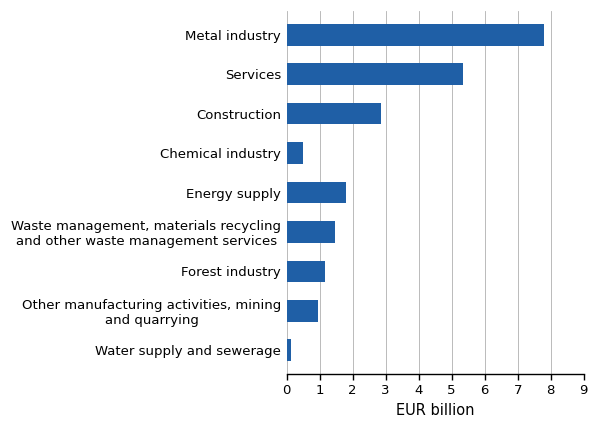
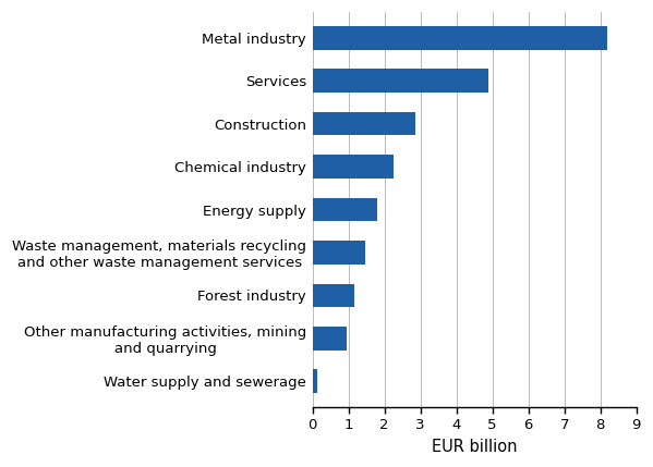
Metal industry: 7.80 -> 8.20
Services: 5.35 -> 4.90
Chemical industry: 0.50 -> 2.25
